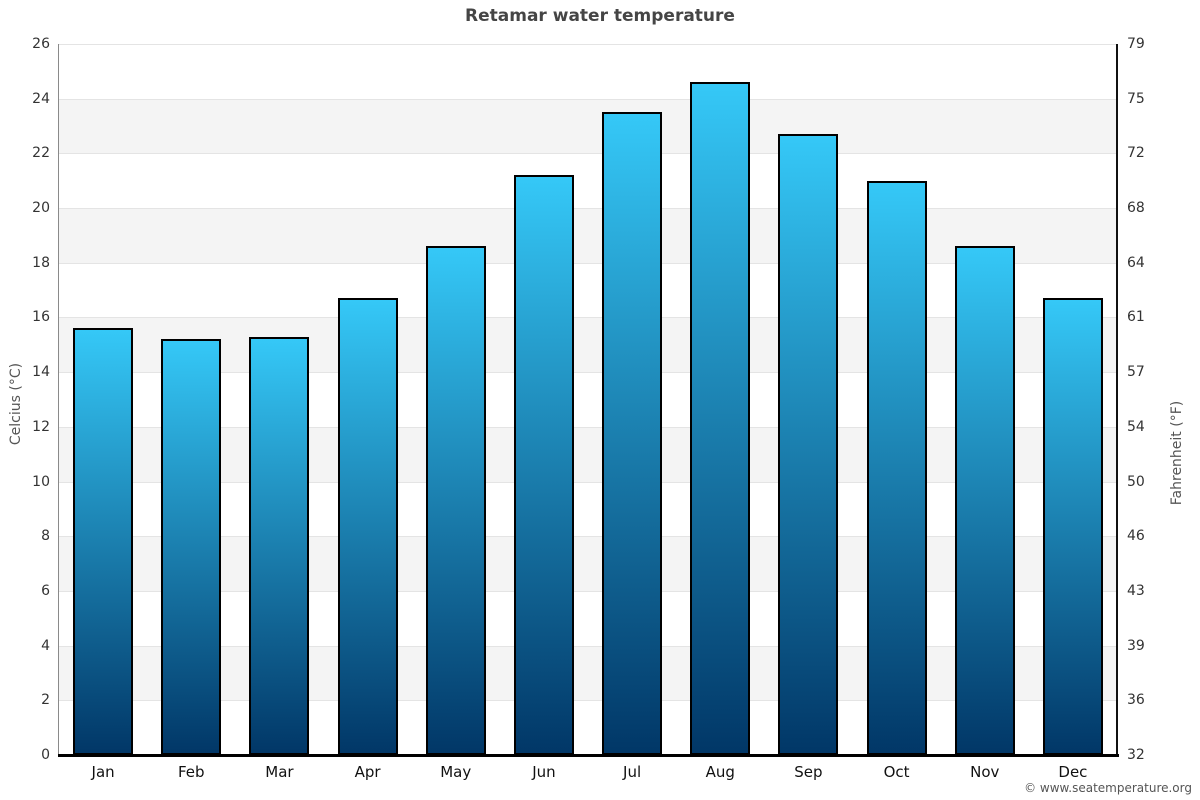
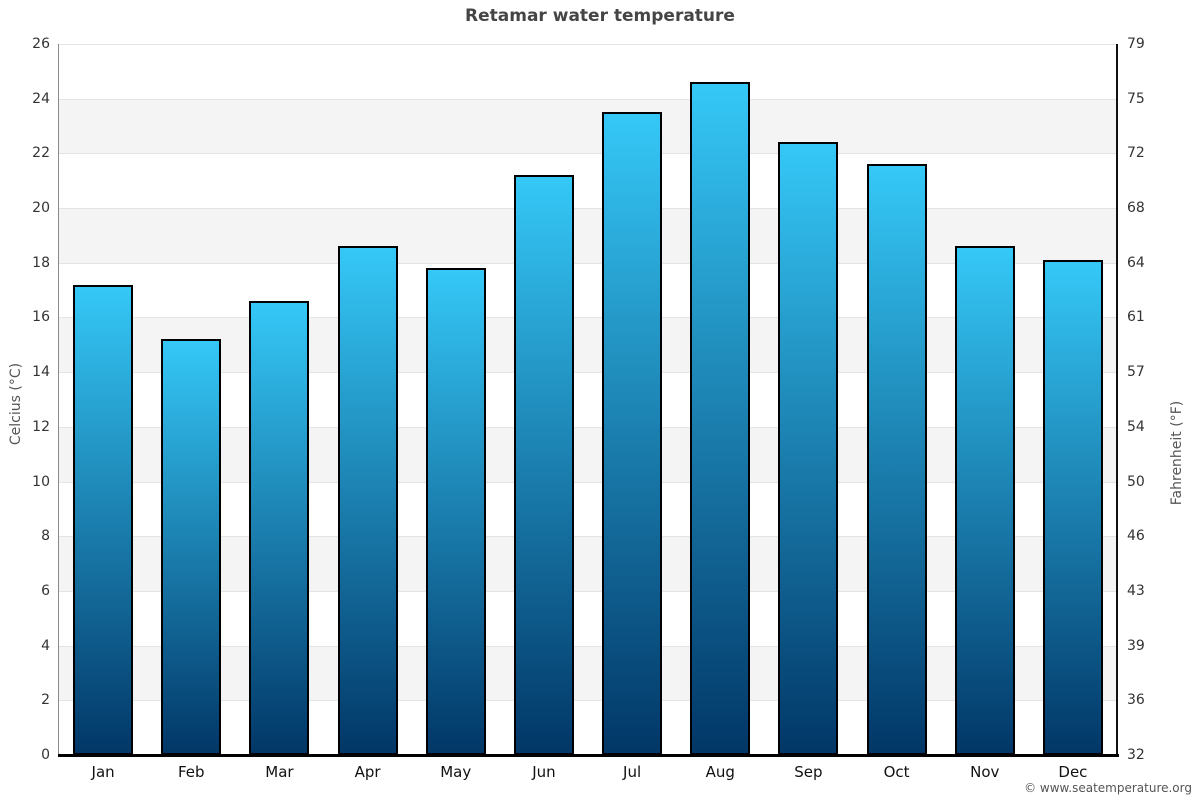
Jan: 15.6 -> 17.2
Mar: 15.3 -> 16.6
Apr: 16.7 -> 18.6
May: 18.6 -> 17.8
Sep: 22.7 -> 22.4
Oct: 21.0 -> 21.6
Dec: 16.7 -> 18.1
